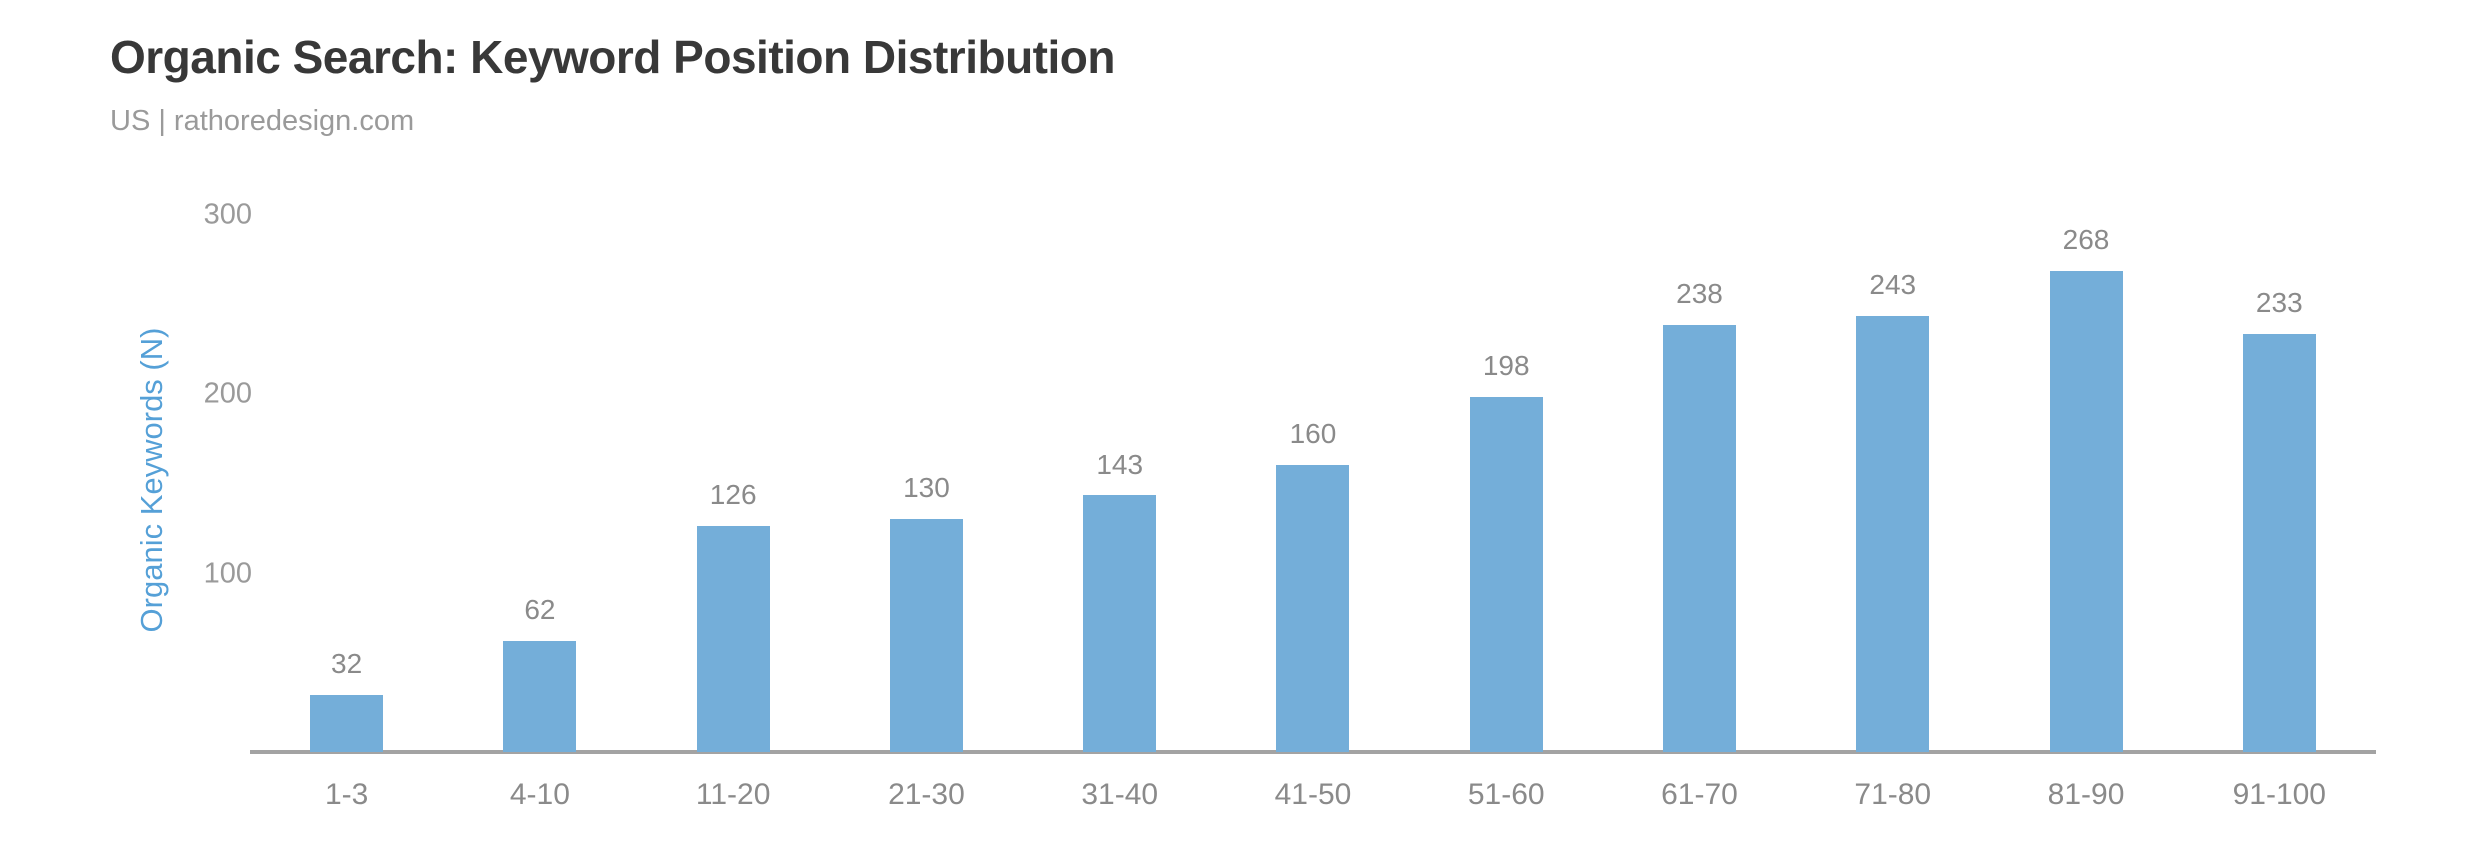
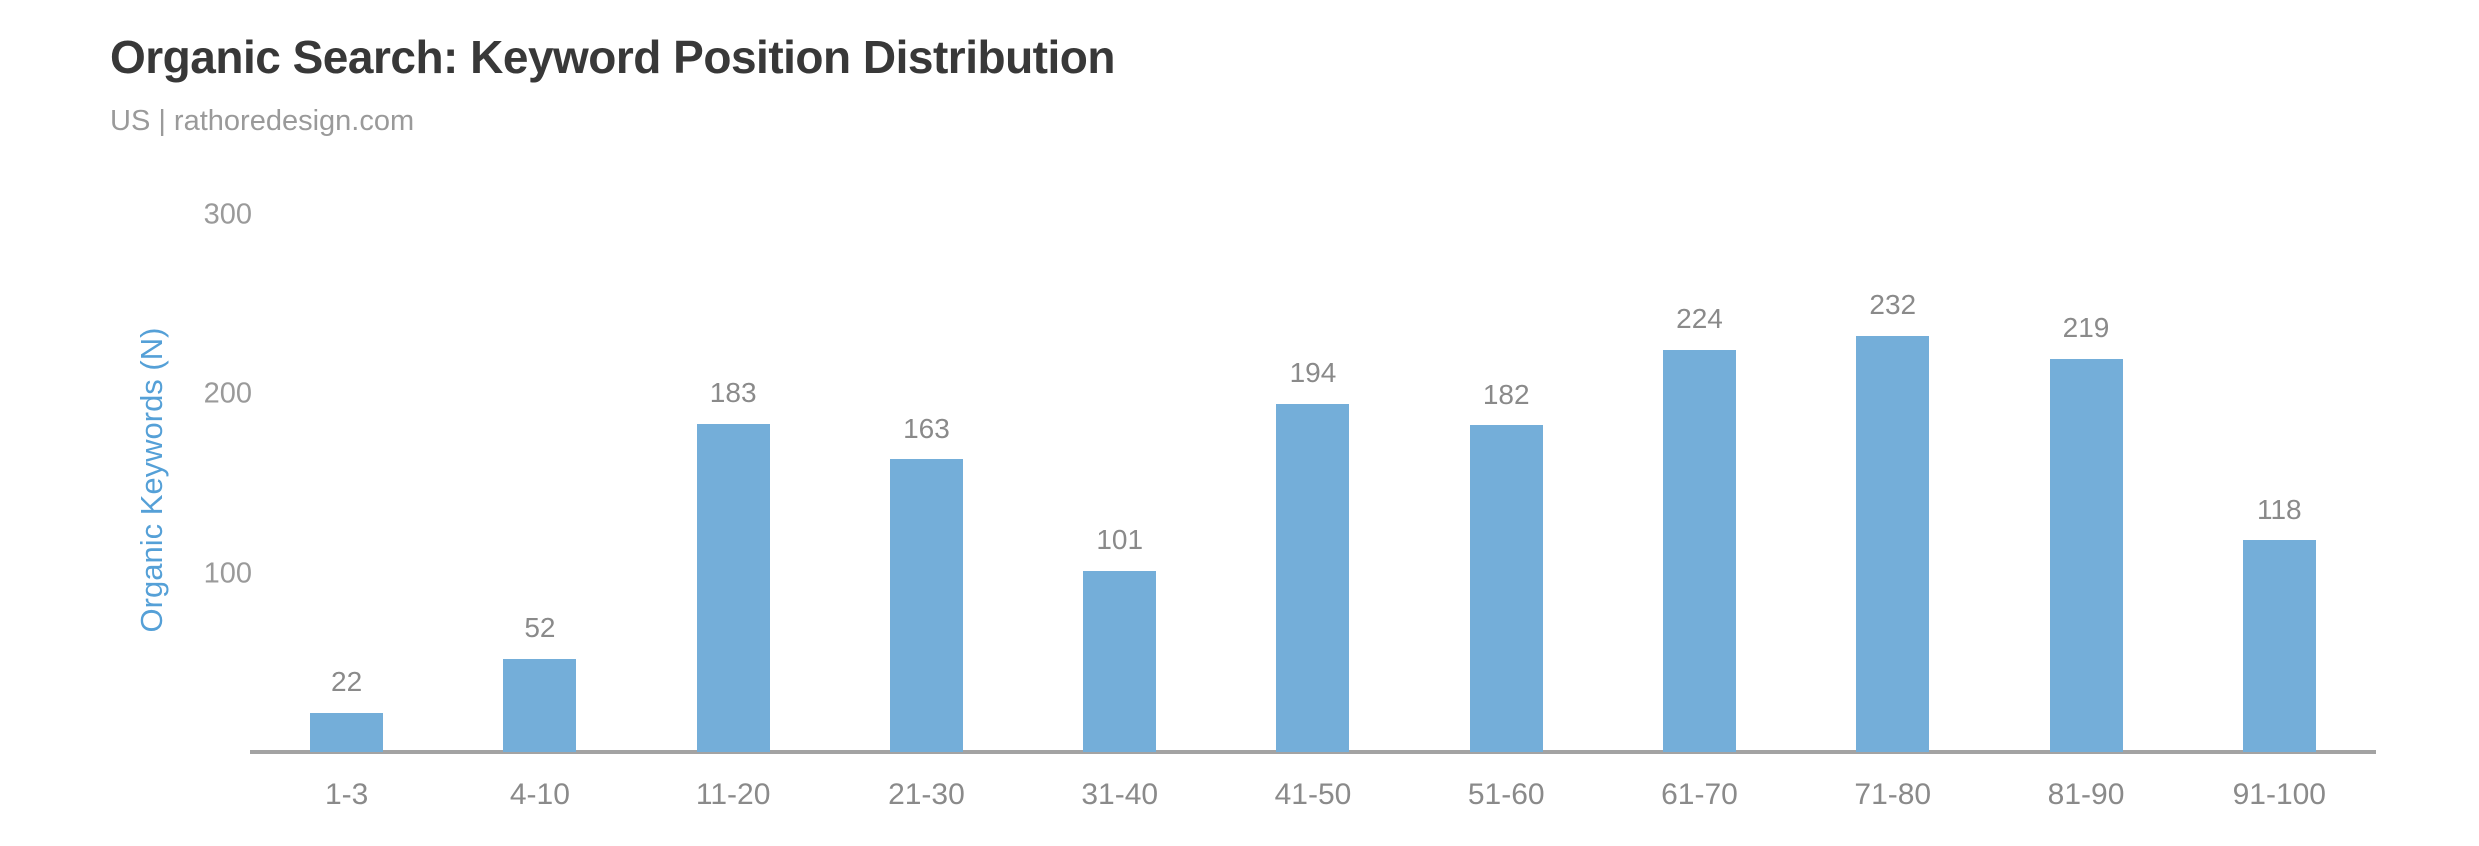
1-3: 32 -> 22
4-10: 62 -> 52
11-20: 126 -> 183
21-30: 130 -> 163
31-40: 143 -> 101
41-50: 160 -> 194
51-60: 198 -> 182
61-70: 238 -> 224
71-80: 243 -> 232
81-90: 268 -> 219
91-100: 233 -> 118
